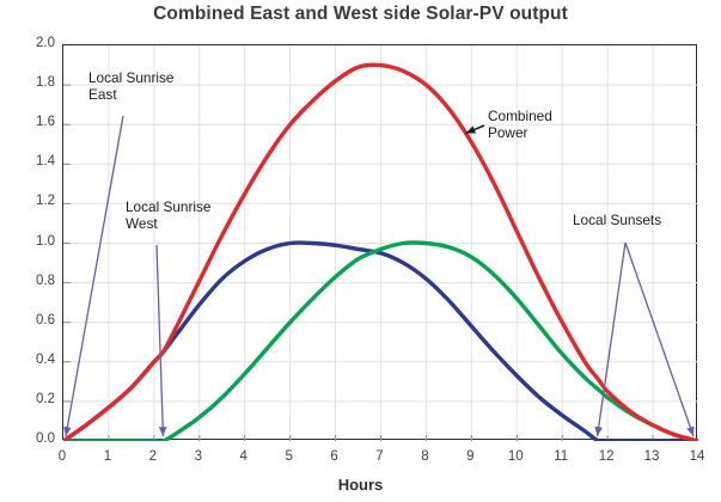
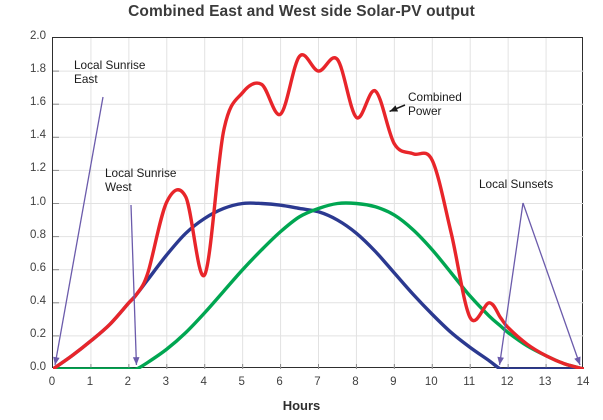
Combined Power/3: 0.81 -> 1.01
Combined Power/4: 1.25 -> 0.57
Combined Power/5: 1.60 -> 1.67
Combined Power/6: 1.82 -> 1.54
Combined Power/7: 1.90 -> 1.80
Combined Power/8: 1.80 -> 1.52
Combined Power/9: 1.51 -> 1.36
Combined Power/10: 1.06 -> 1.26
Combined Power/11: 0.60 -> 0.31
